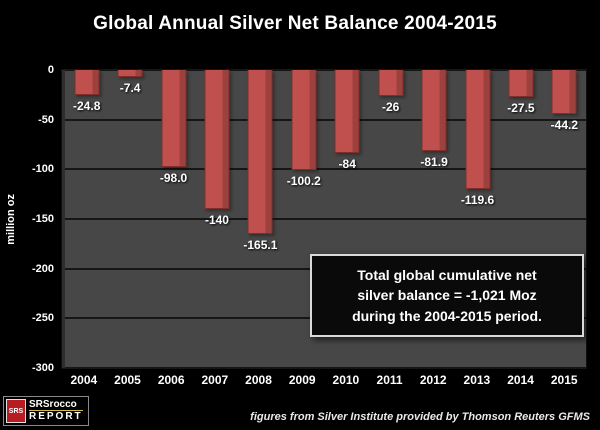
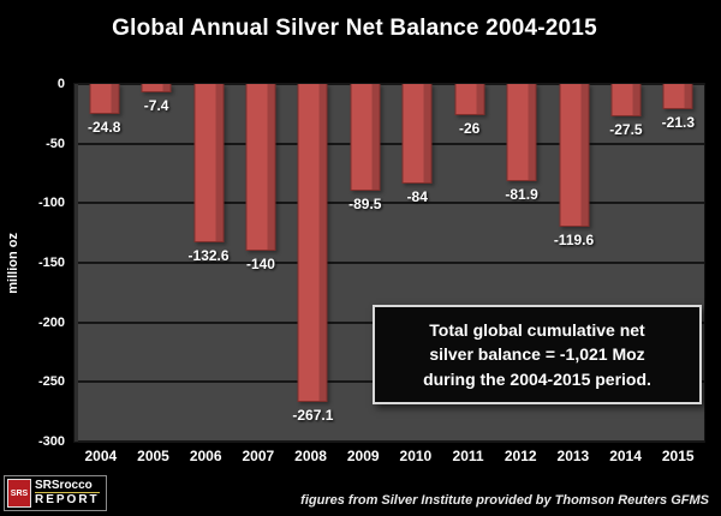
2006: -98.0 -> -132.6
2008: -165.1 -> -267.1
2009: -100.2 -> -89.5
2015: -44.2 -> -21.3
